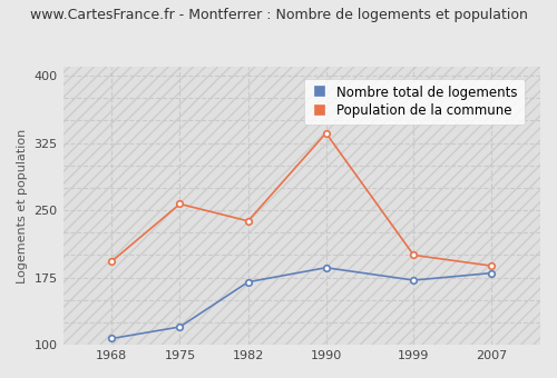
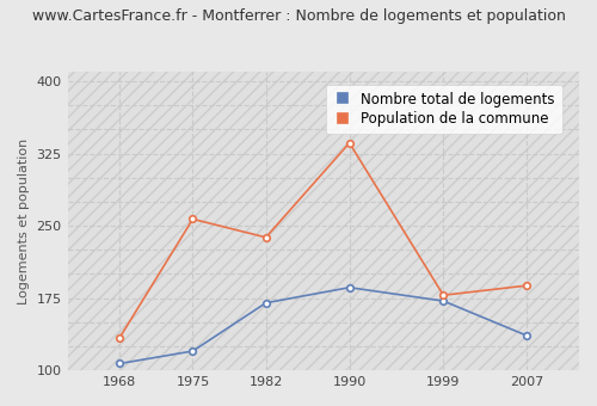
Population de la commune/1968: 193 -> 134
Population de la commune/1999: 200 -> 178
Nombre total de logements/2007: 180 -> 136
